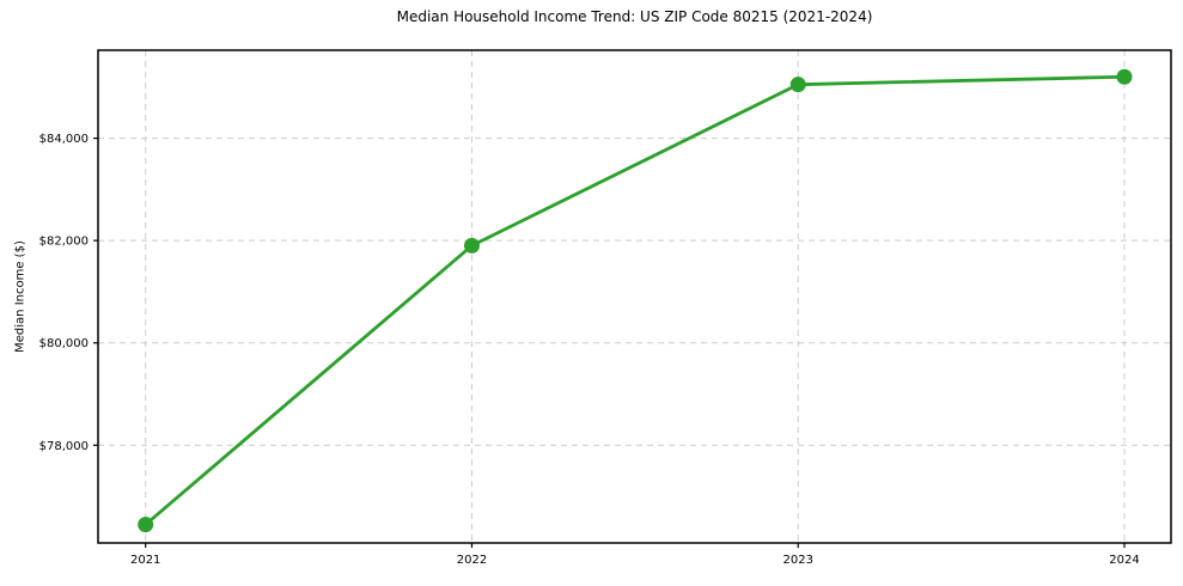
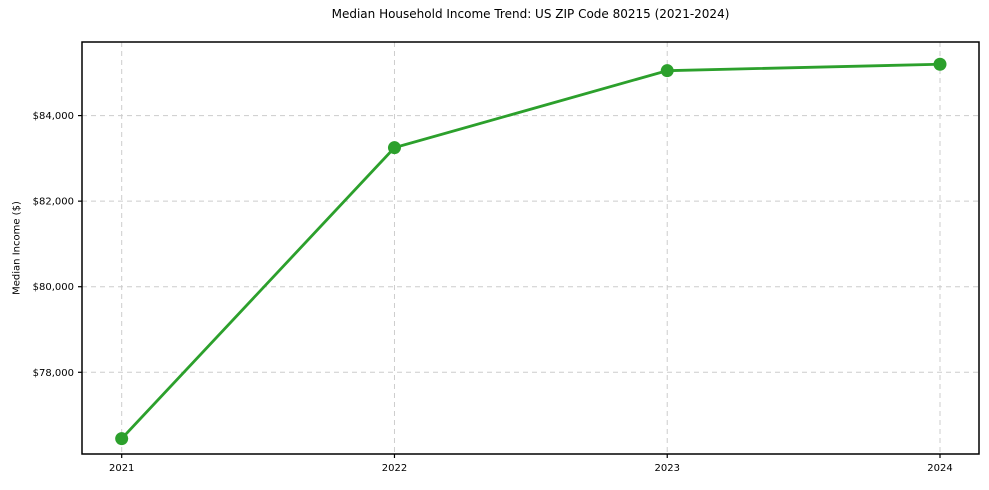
2022: $81900 -> $83200
